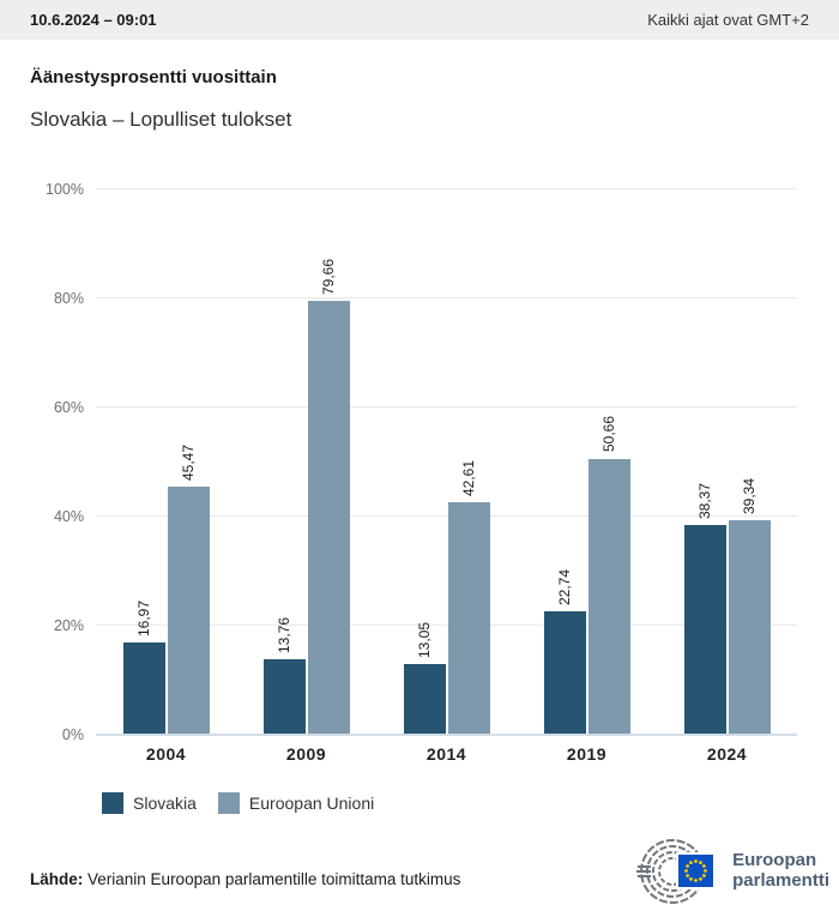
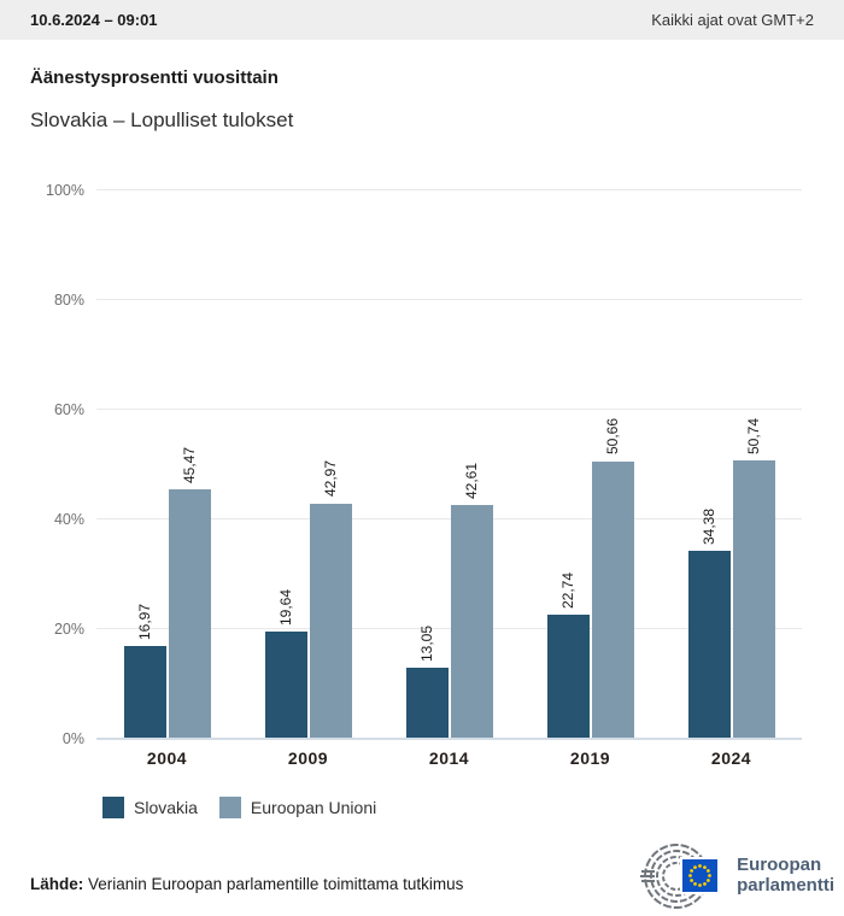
Slovakia/2009: 13,76 -> 19,64
Euroopan Unioni/2009: 79,66 -> 42,97
Slovakia/2024: 38,37 -> 34,38
Euroopan Unioni/2024: 39,34 -> 50,74
